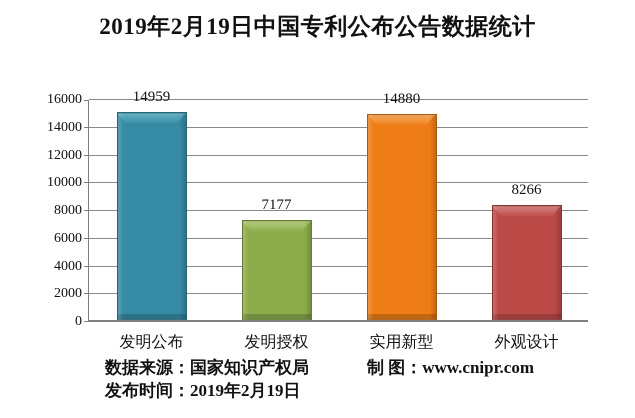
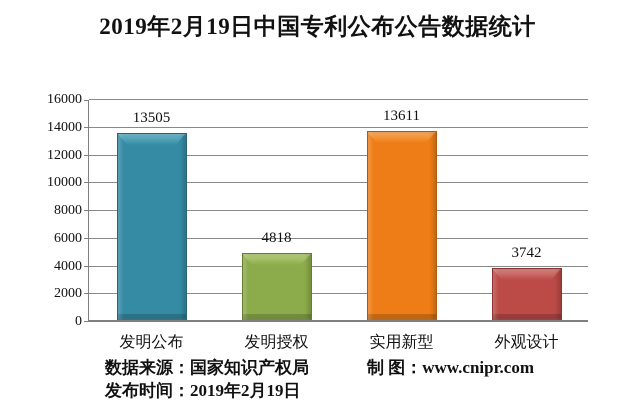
发明公布: 14959 -> 13505
发明授权: 7177 -> 4818
实用新型: 14880 -> 13611
外观设计: 8266 -> 3742
